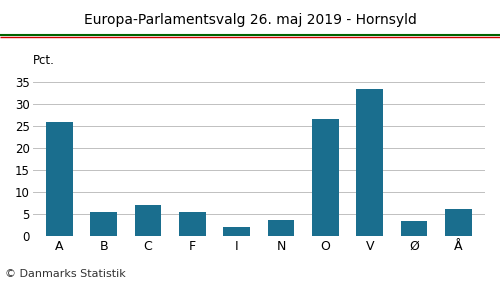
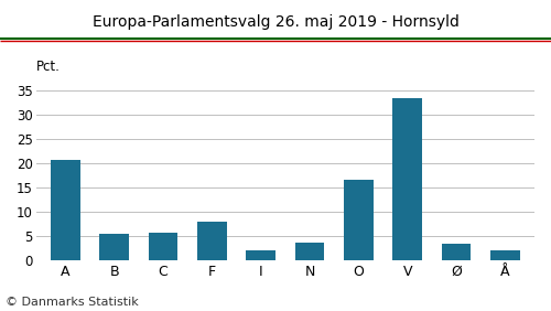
A: 26.0 -> 20.7
C: 7.0 -> 5.7
F: 5.5 -> 7.9
O: 26.5 -> 16.5
Å: 6.0 -> 2.1
